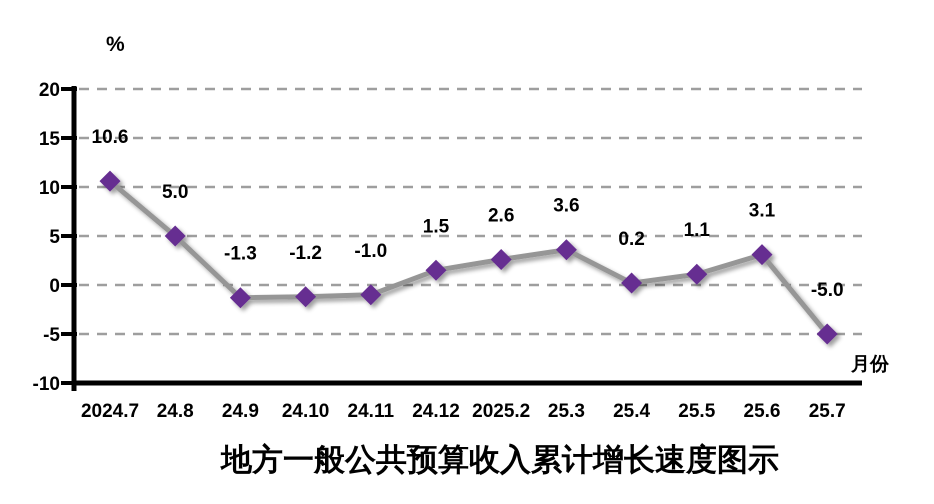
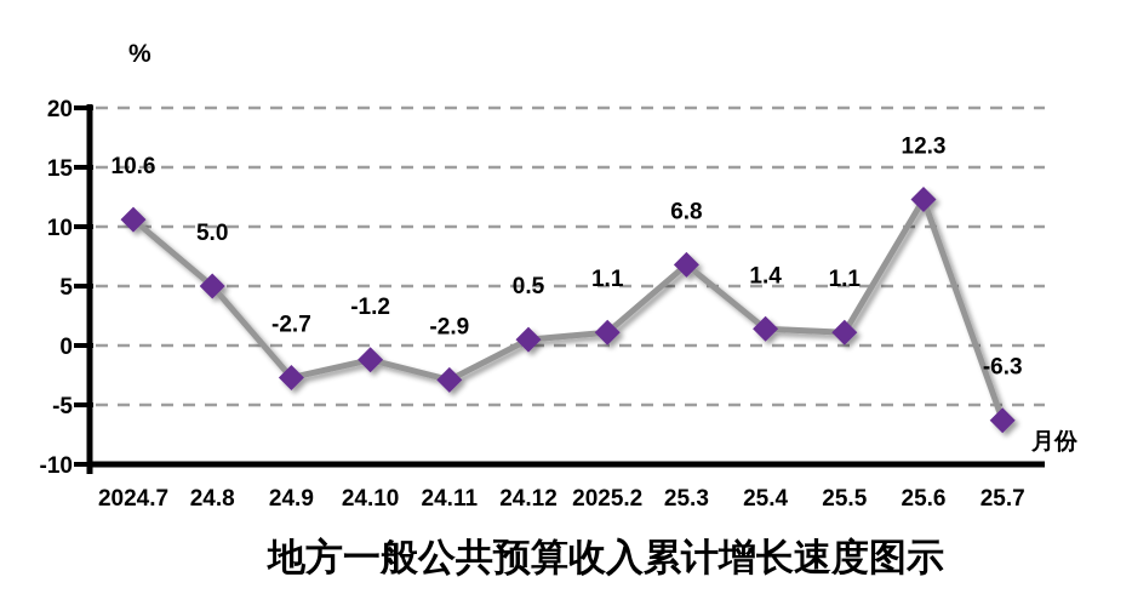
24.9: -1.3 -> -2.7
24.11: -1.0 -> -2.9
24.12: 1.5 -> 0.5
2025.2: 2.6 -> 1.1
25.3: 3.6 -> 6.8
25.4: 0.2 -> 1.4
25.6: 3.1 -> 12.3
25.7: -5.0 -> -6.3
